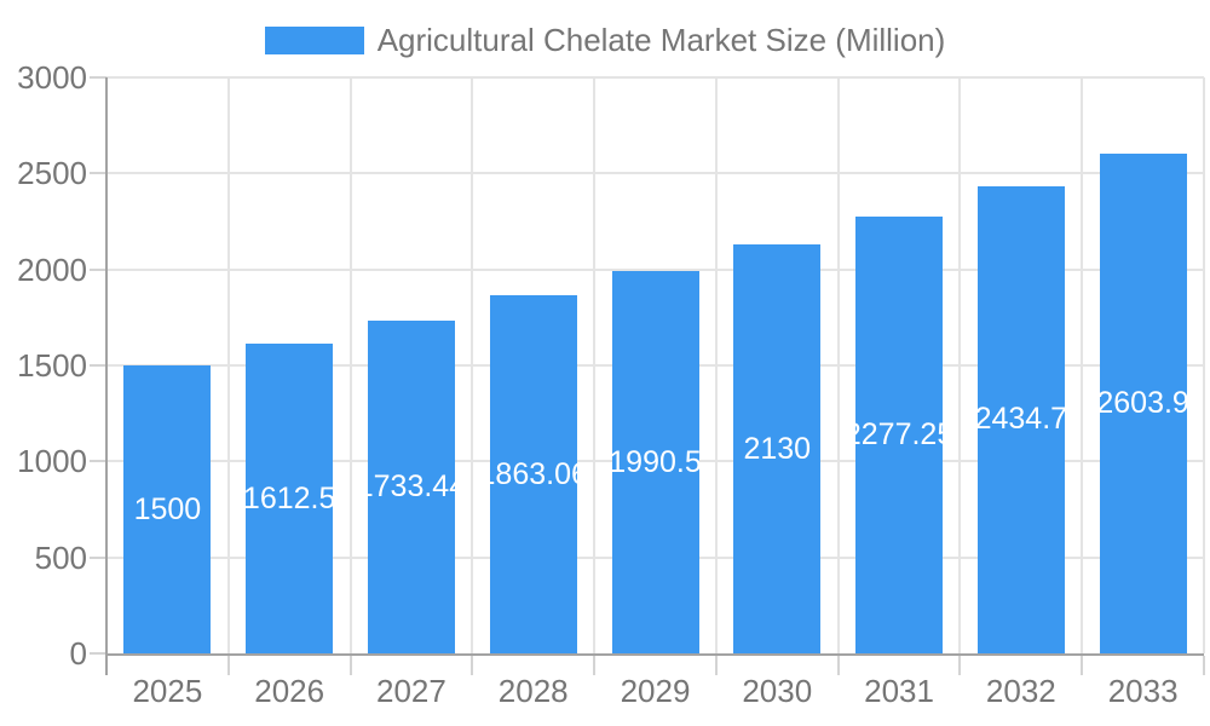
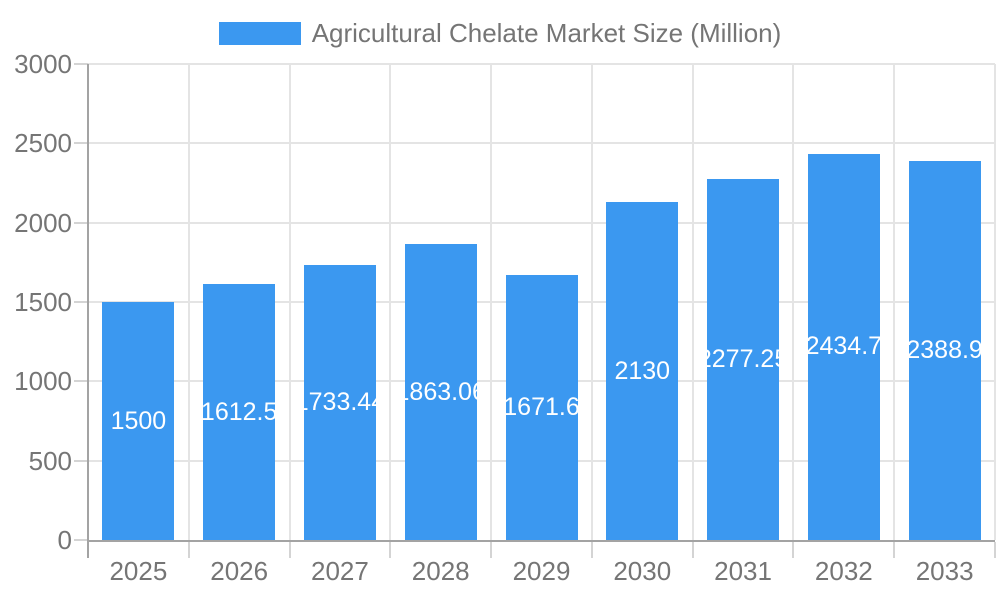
2029: 1990.5 -> 1671.6
2033: 2603.9 -> 2388.9
